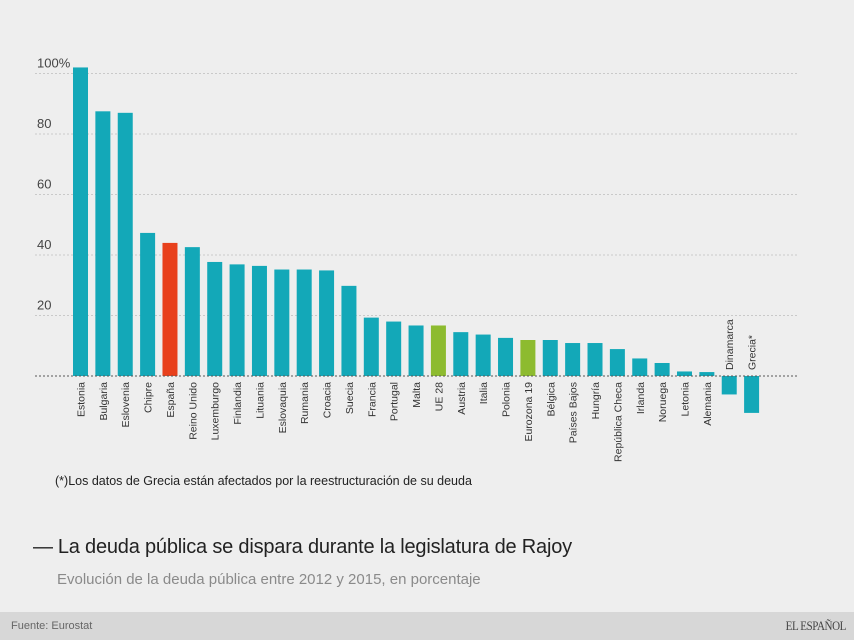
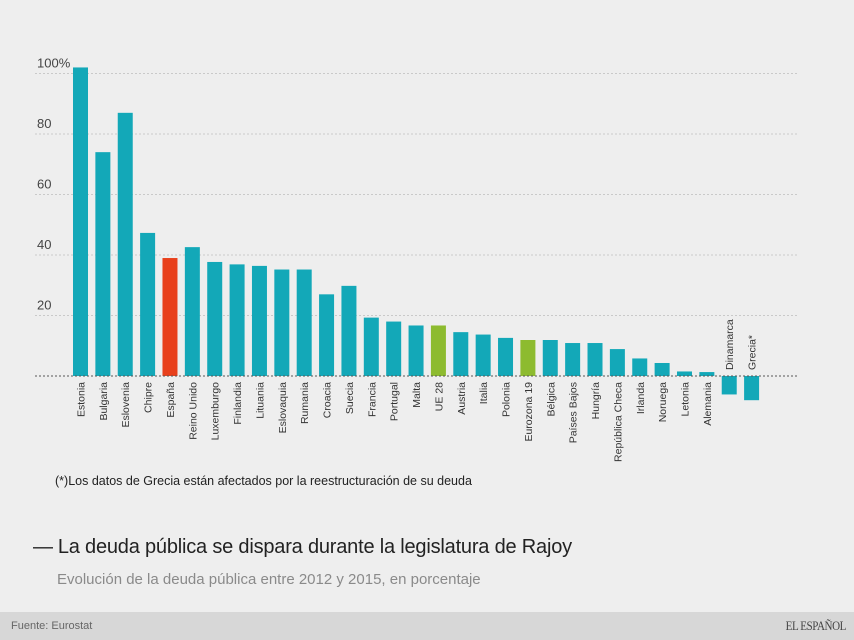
Bulgaria: 88% -> 74%
España: 44% -> 39%
Croacia: 35% -> 27%
Grecia*: -12% -> -8%
